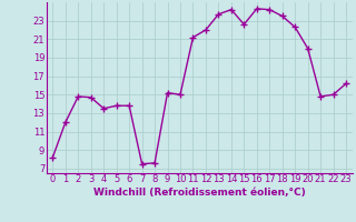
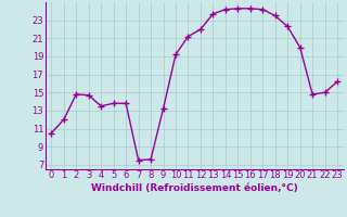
0: 8.2 -> 10.5
9: 15.2 -> 13.2
10: 15.0 -> 19.2
15: 22.6 -> 24.3
